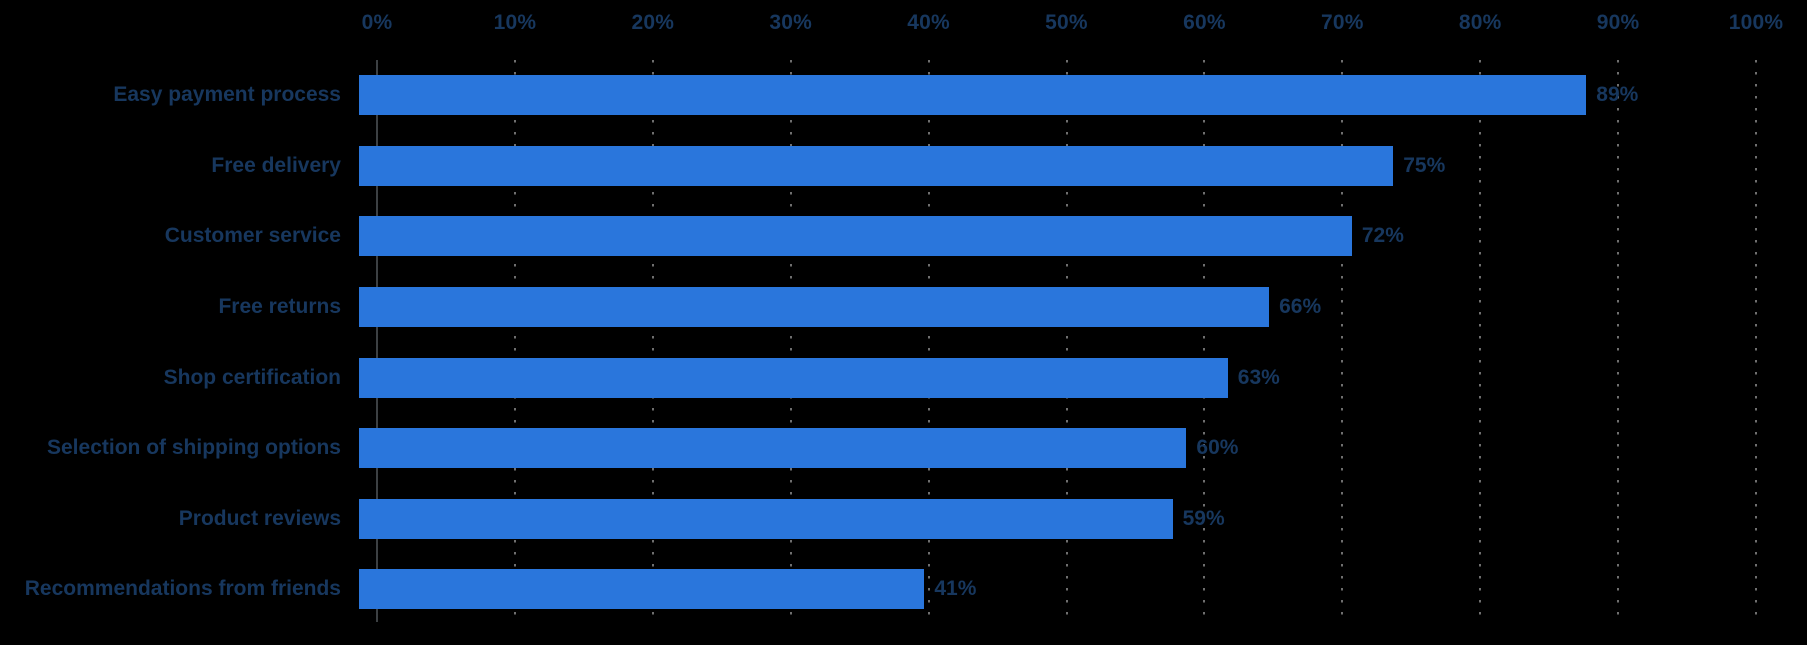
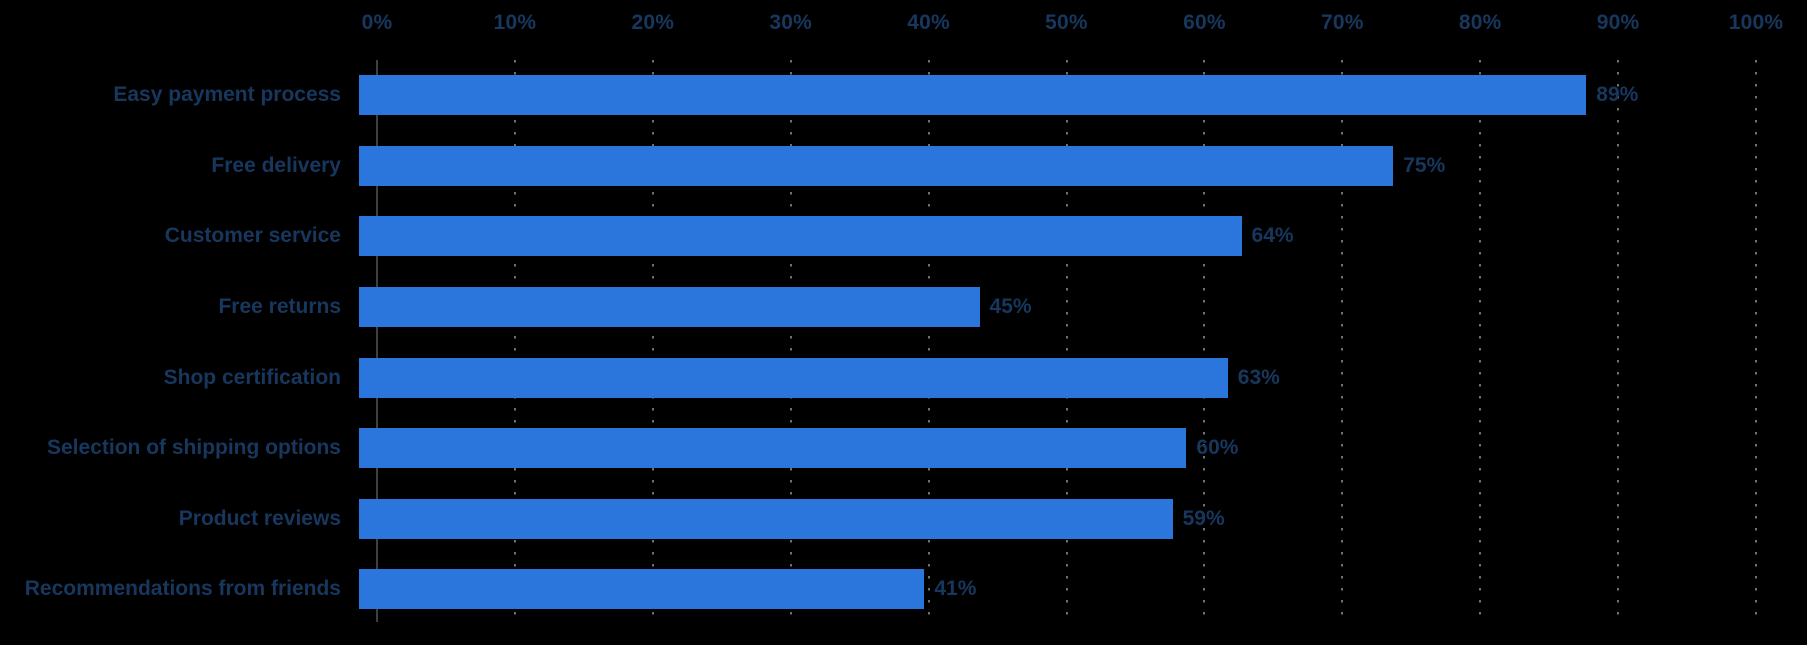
Customer service: 72% -> 64%
Free returns: 66% -> 45%
